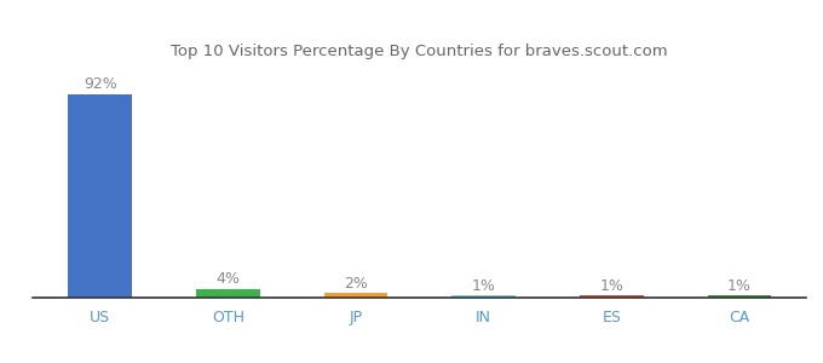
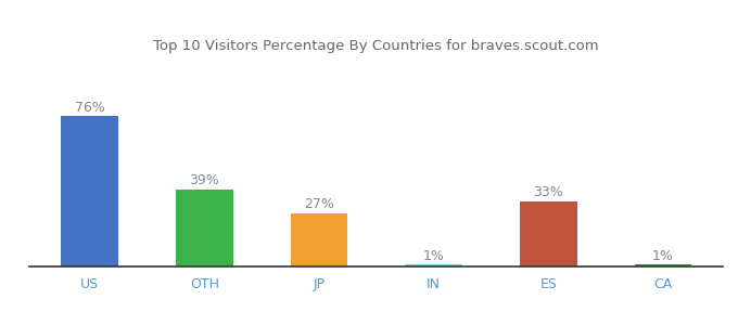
US: 92% -> 76%
OTH: 4% -> 39%
JP: 2% -> 27%
ES: 1% -> 33%
